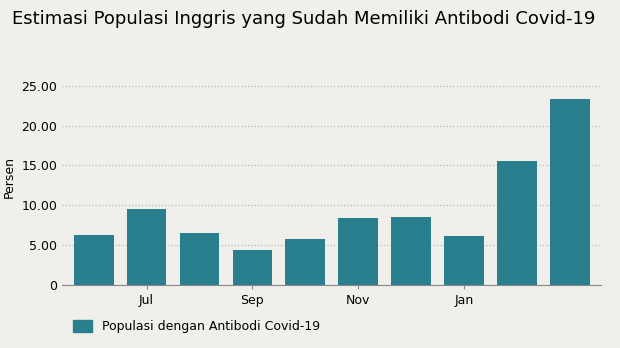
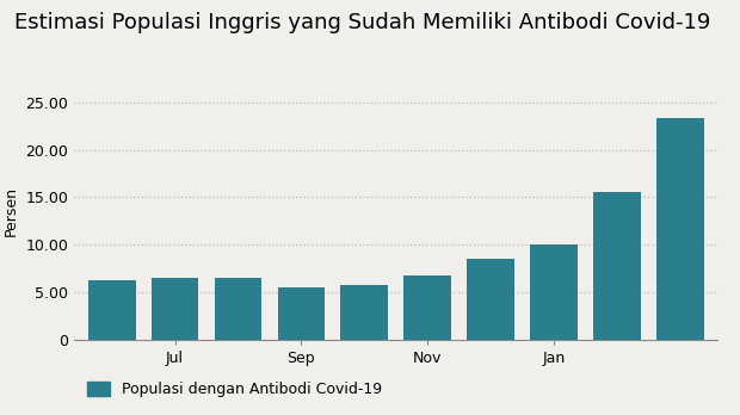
Jul: 9.6 -> 6.5
Sep: 4.4 -> 5.5
Nov: 8.4 -> 6.8
Jan: 6.2 -> 10.1
